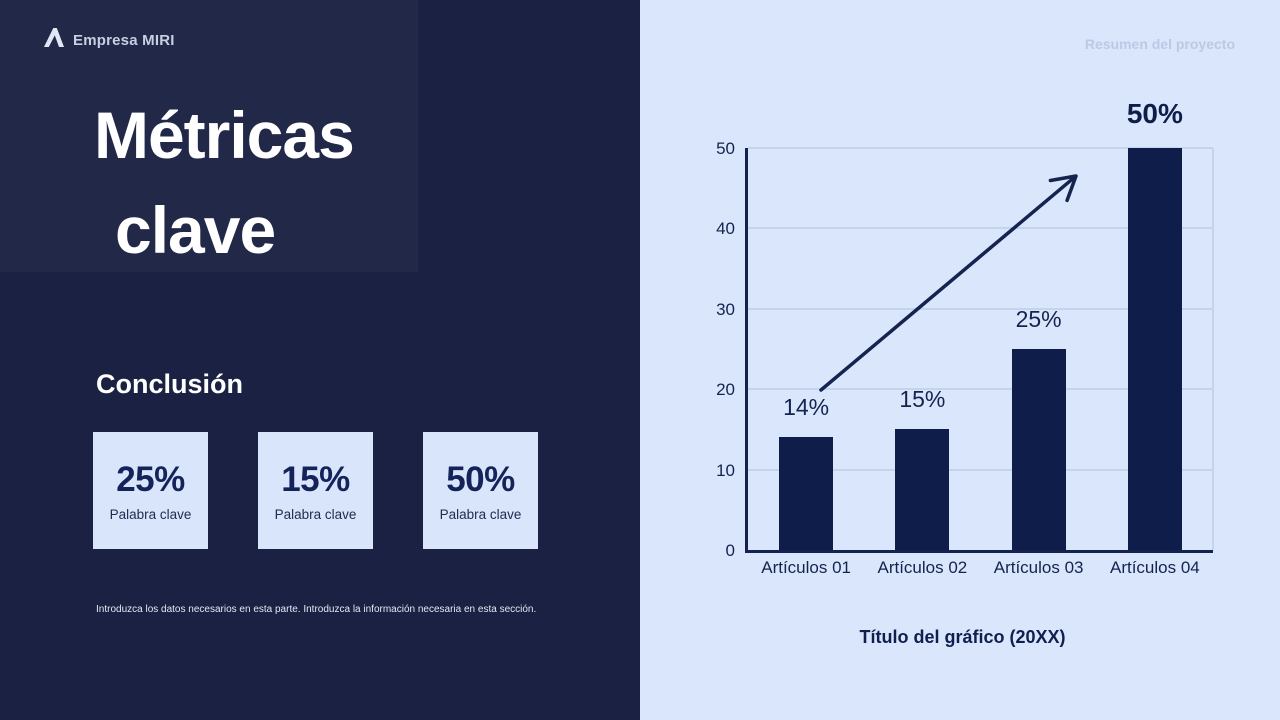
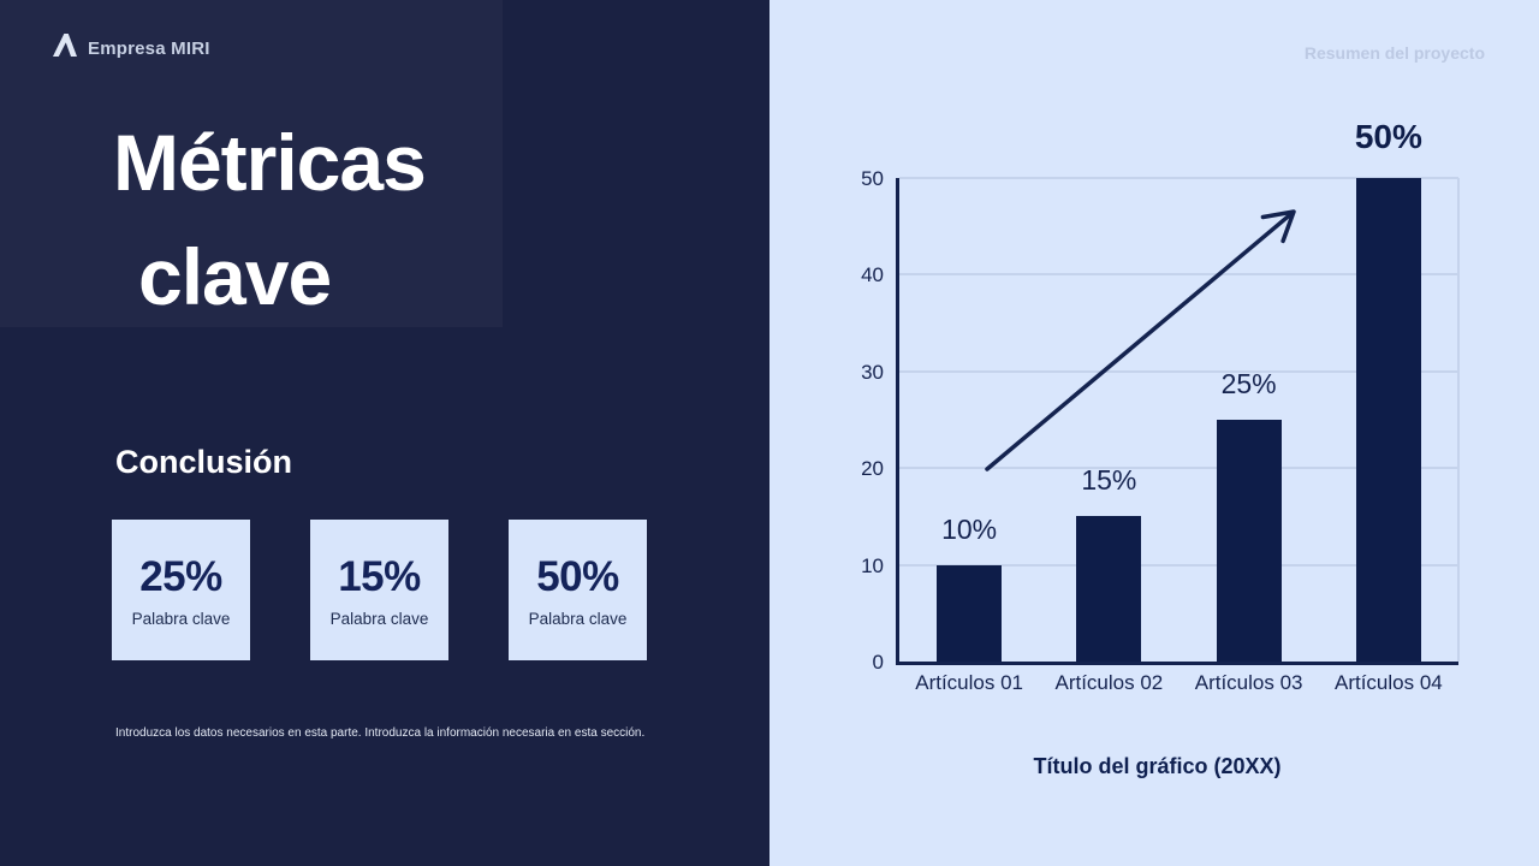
Artículos 01: 14% -> 10%
